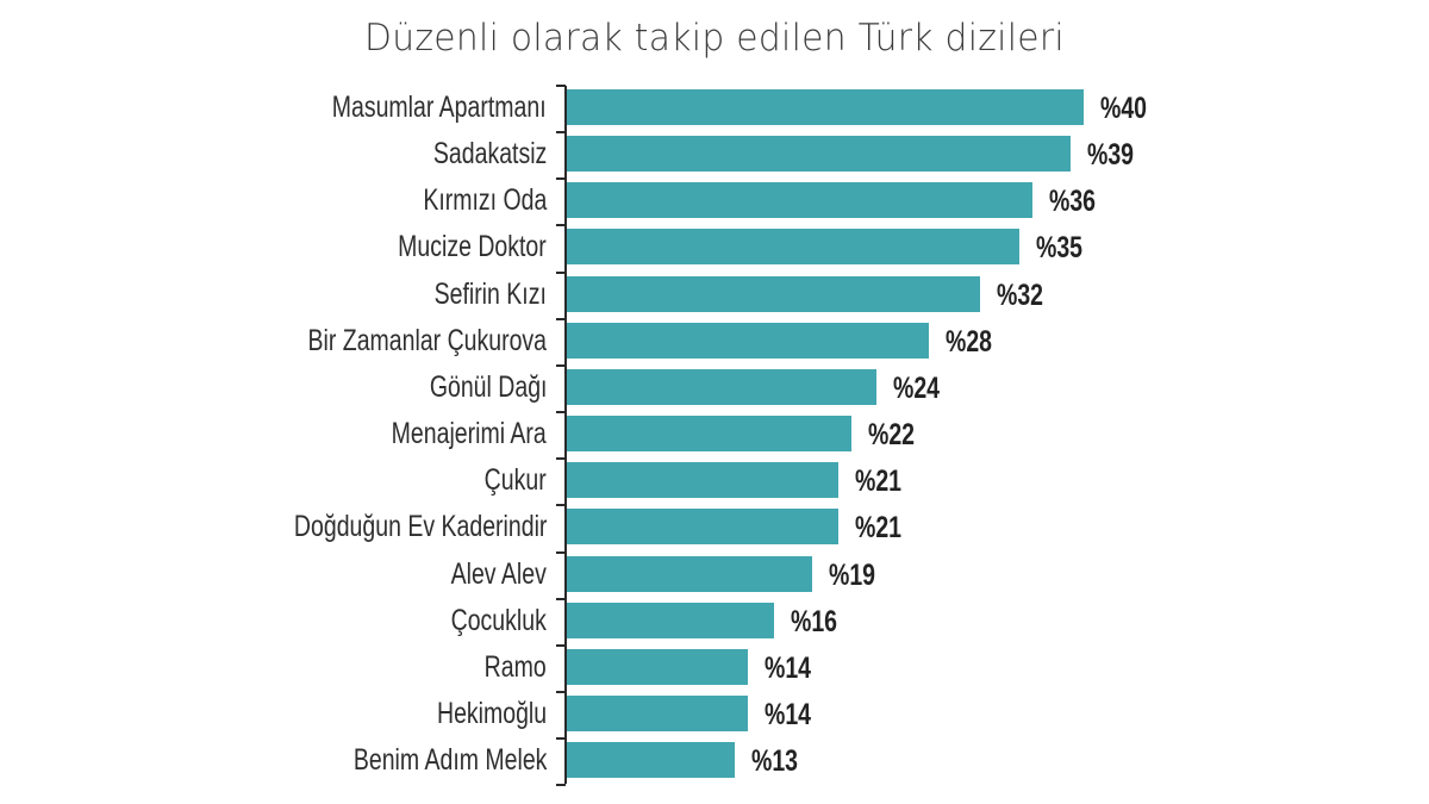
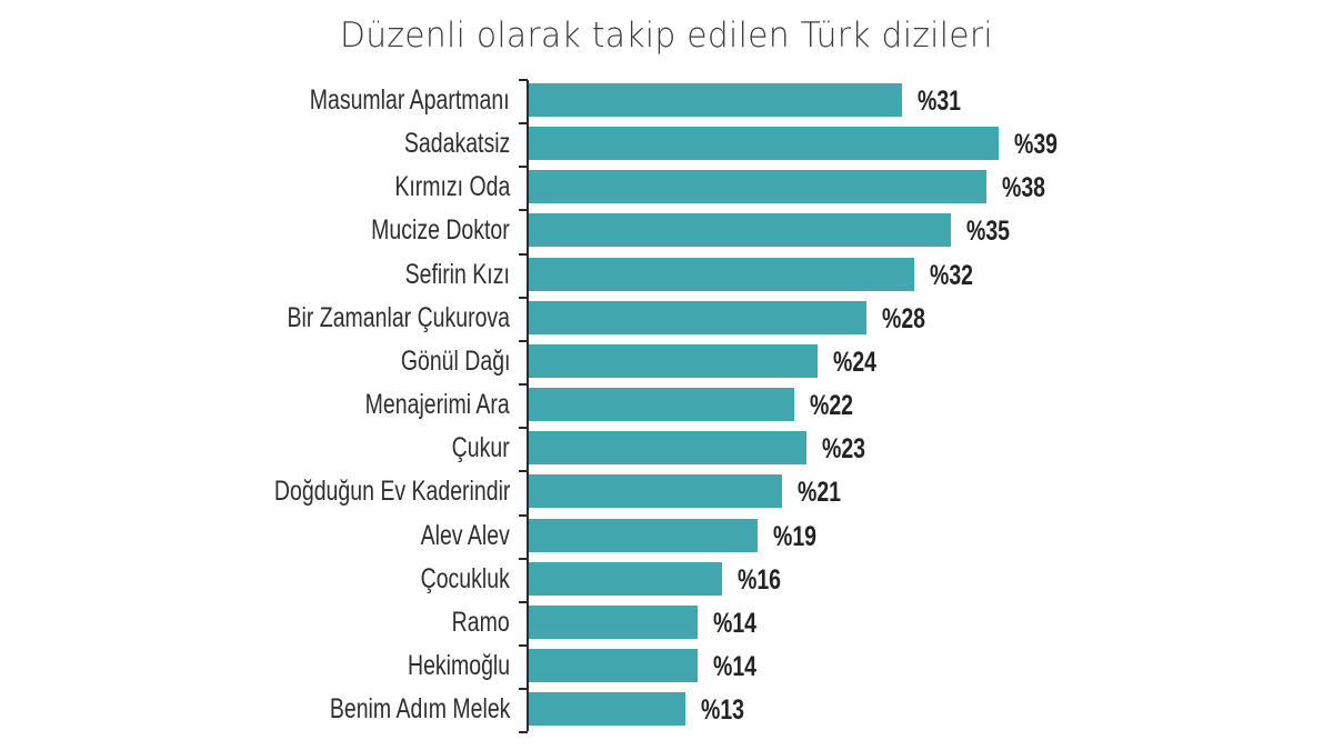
Masumlar Apartmanı: 40 -> 31
Kırmızı Oda: 36 -> 38
Çukur: 21 -> 23
